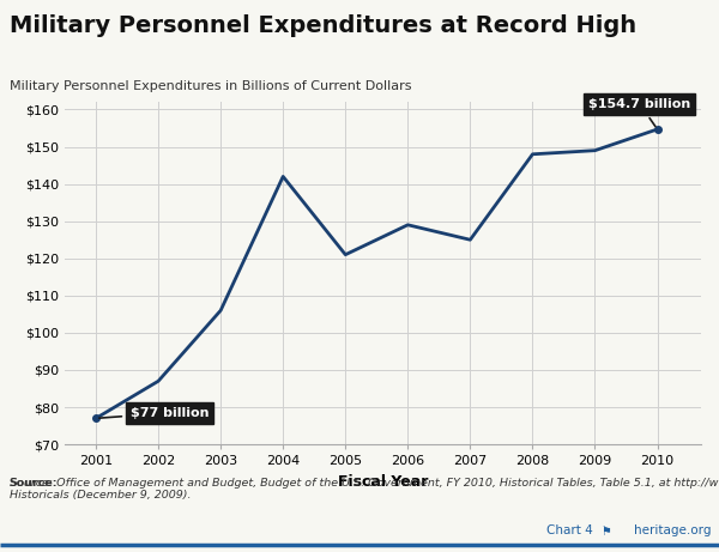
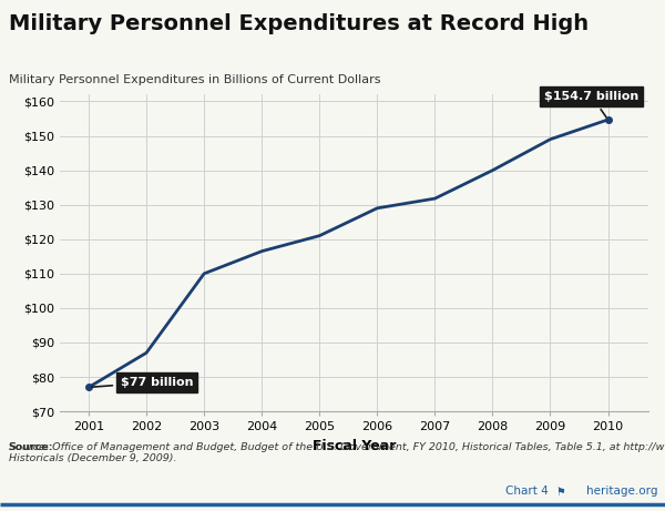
2003: $106.0 -> $110.0
2004: $142.0 -> $116.5
2007: $125.0 -> $131.8
2008: $148.0 -> $140.0
